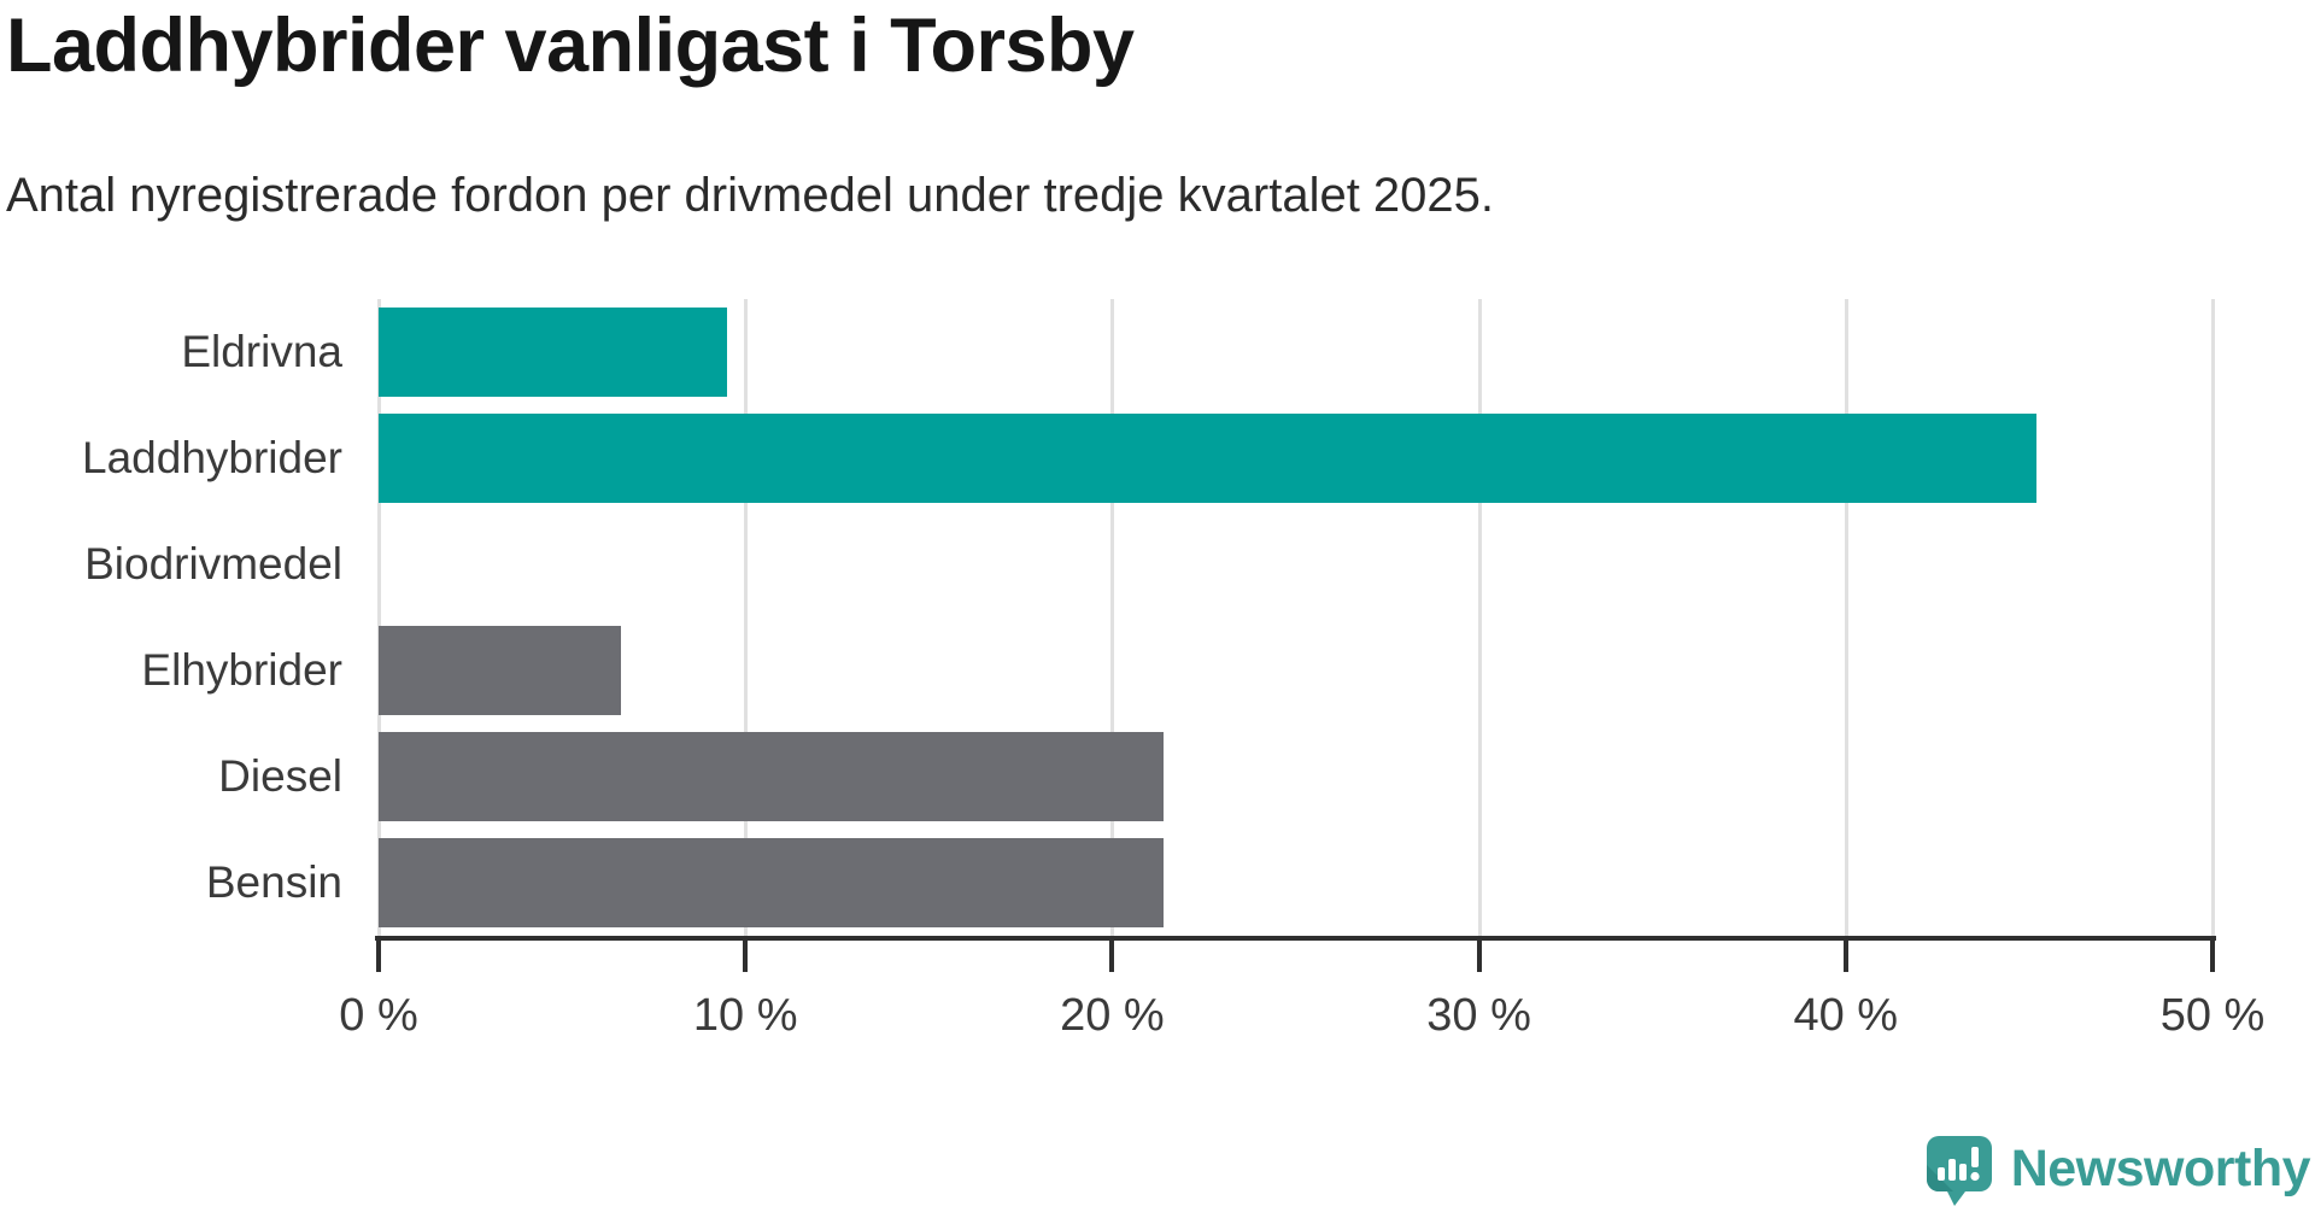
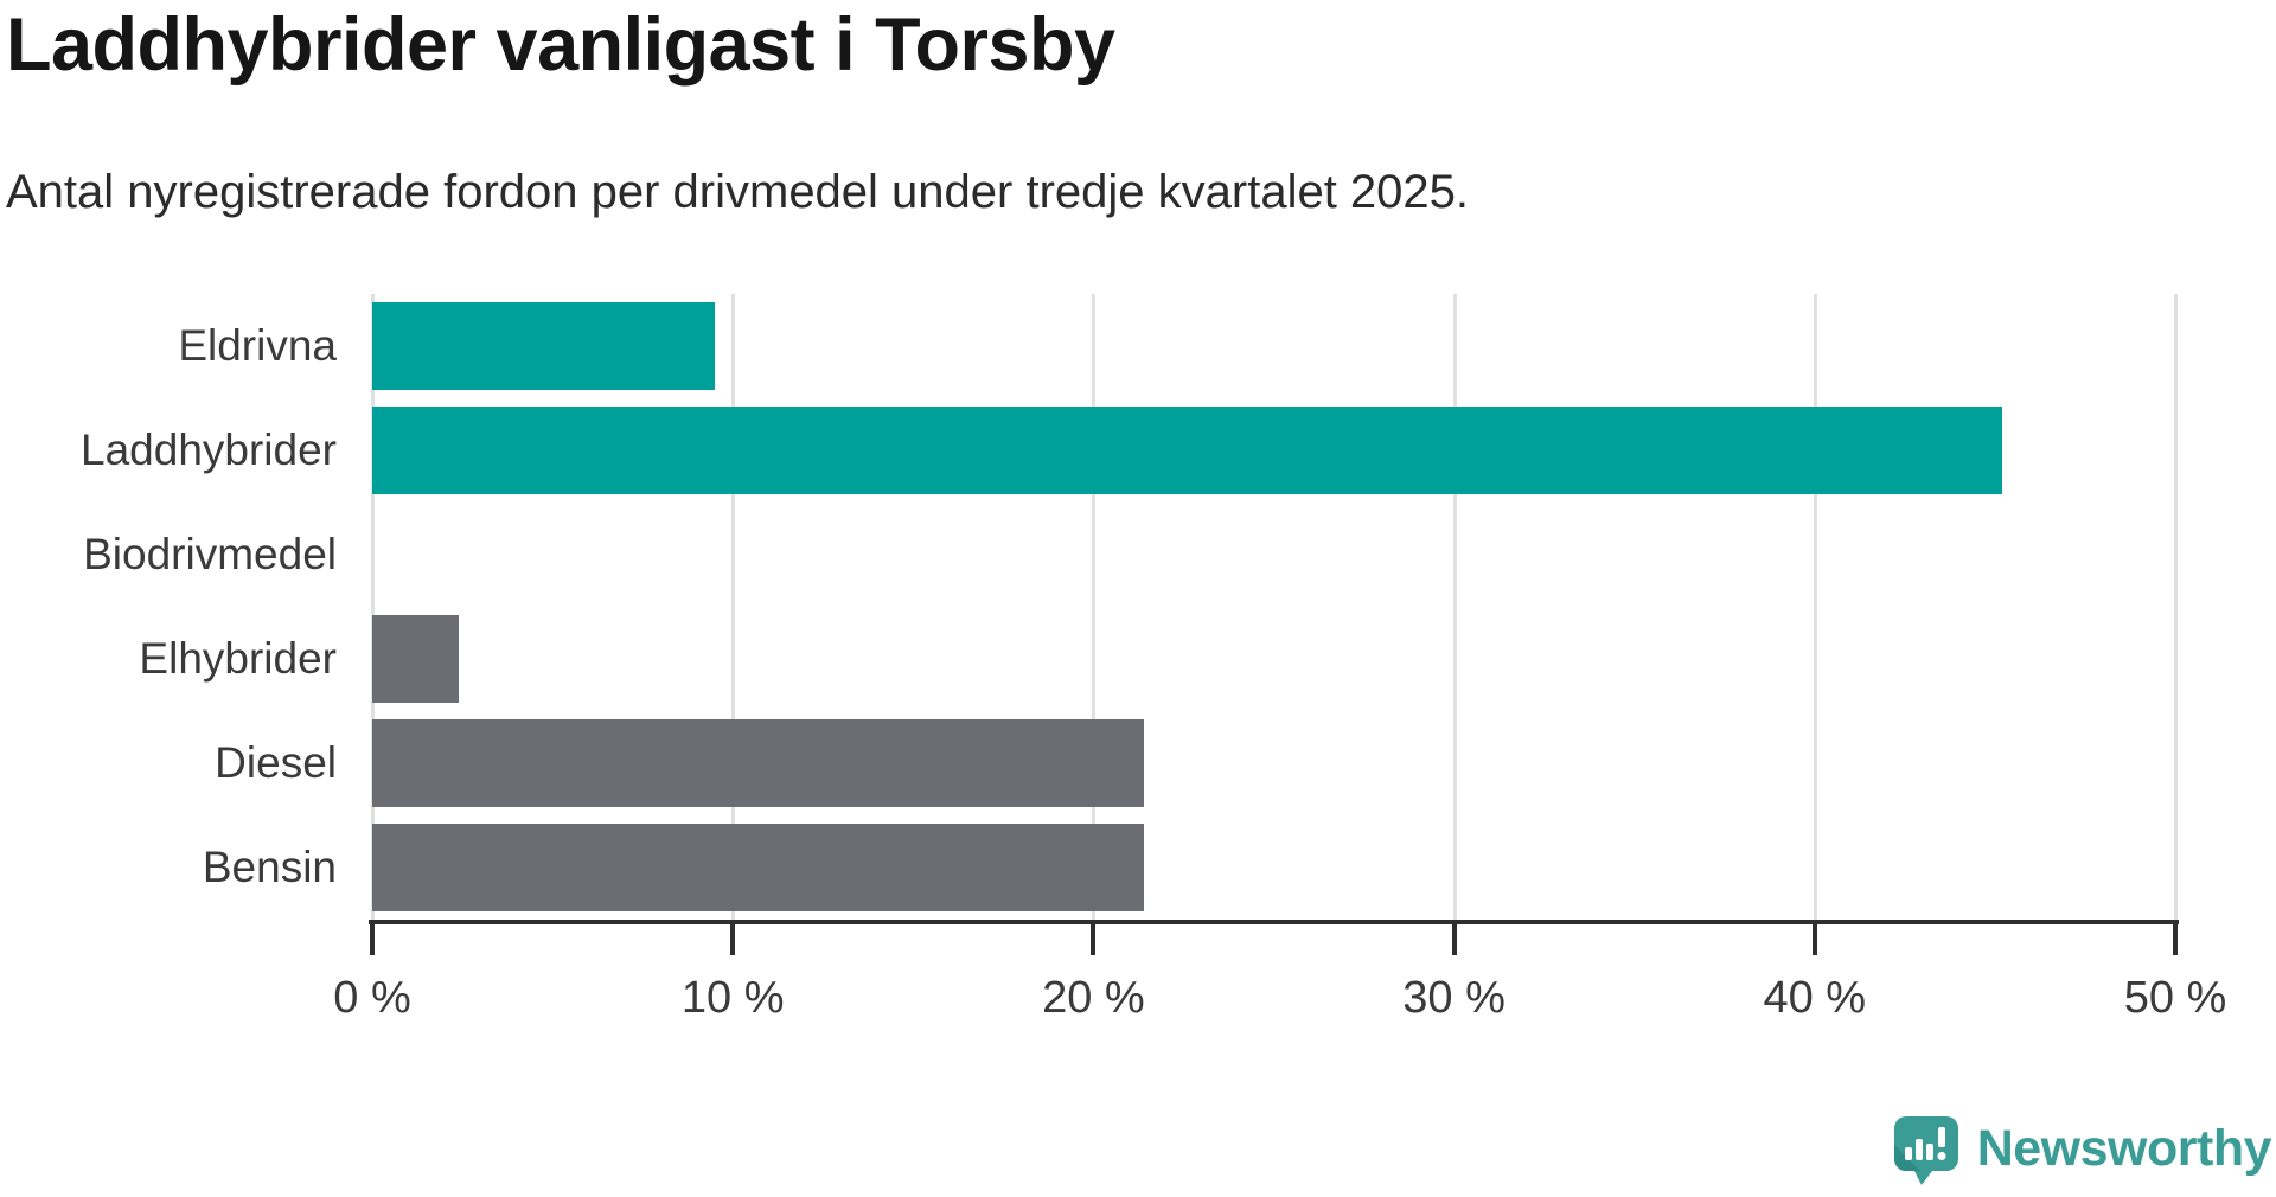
Elhybrider: 6.6% -> 2.4%
